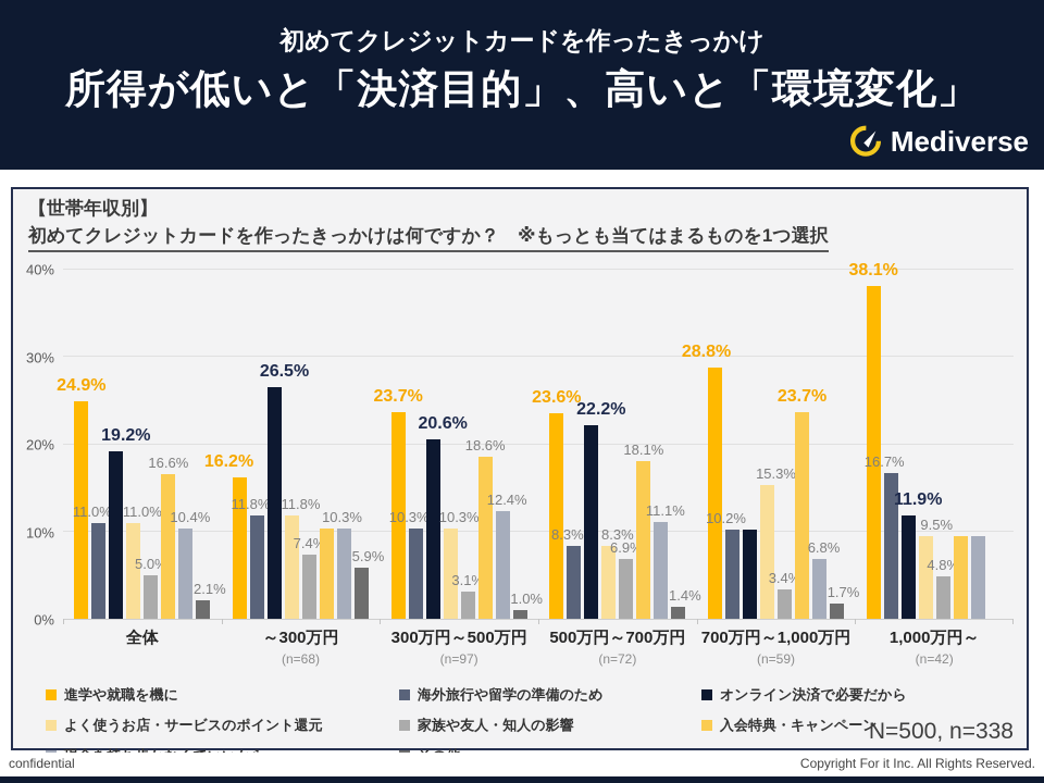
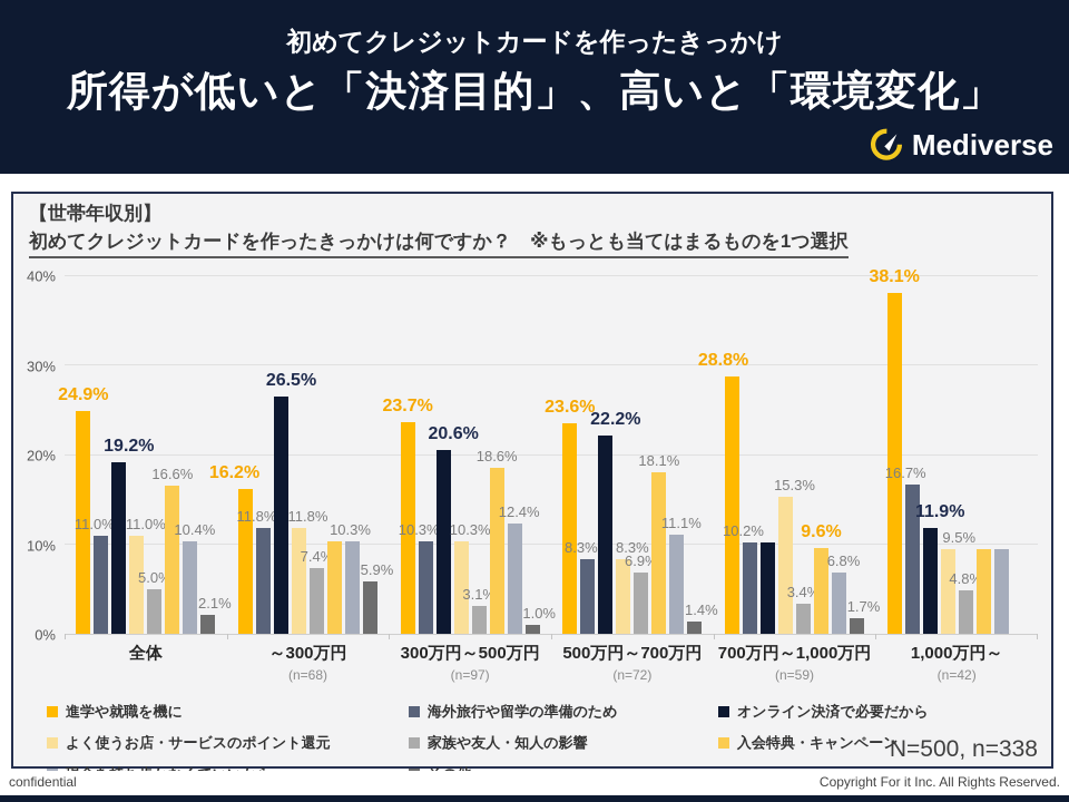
入会特典・キャンペーン/700万円～1,000万円: 23.7% -> 9.6%
